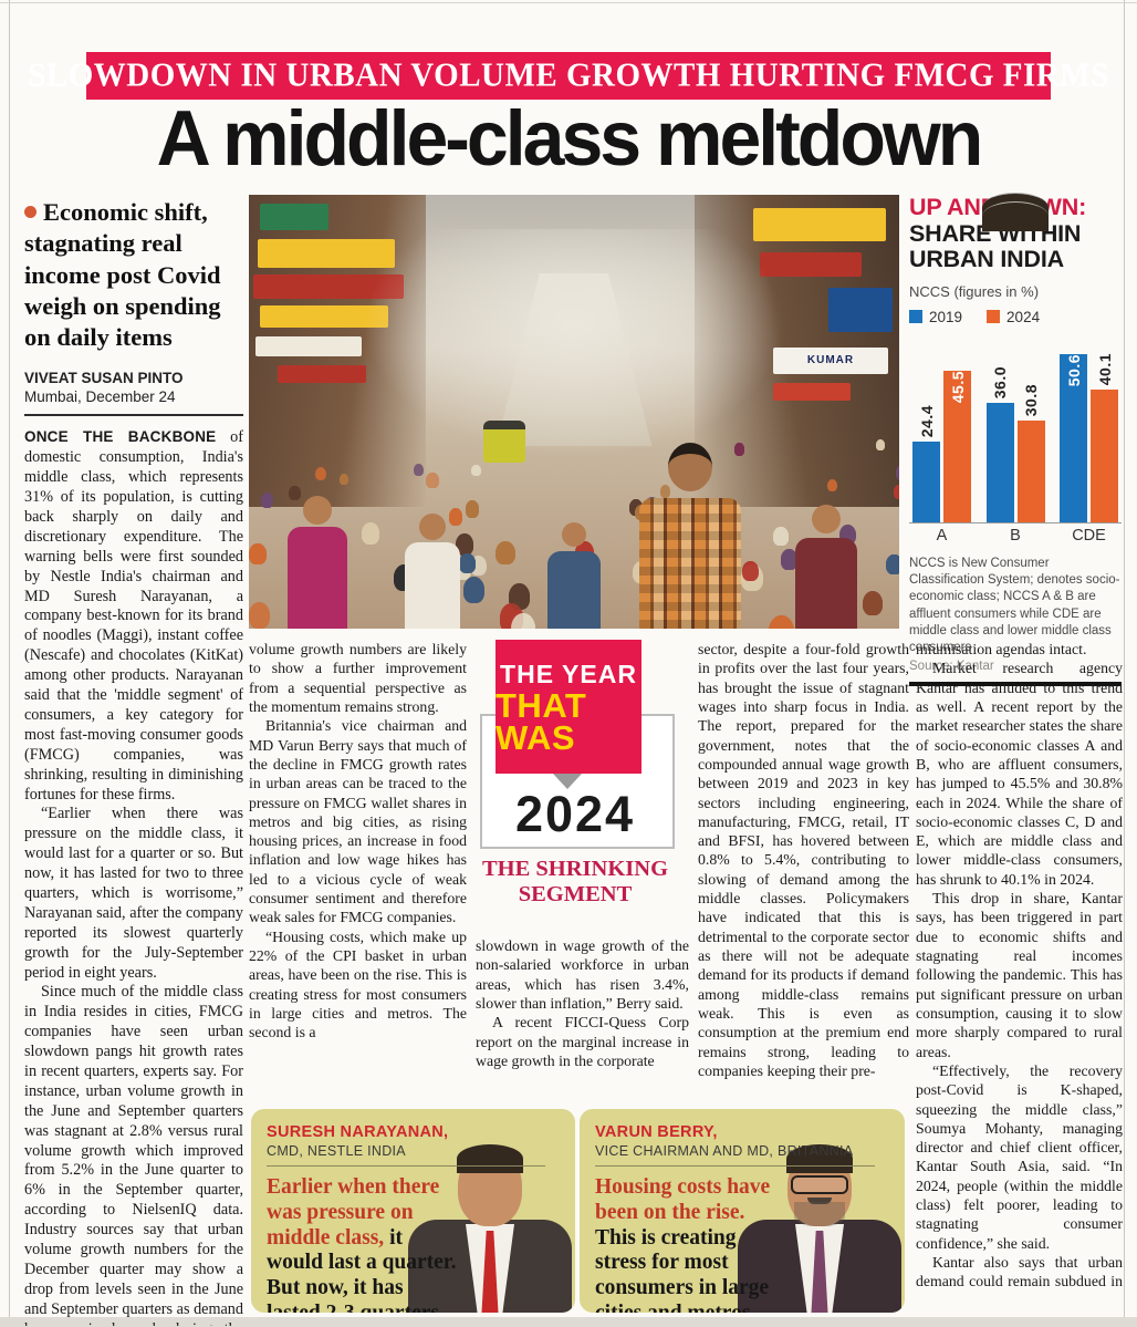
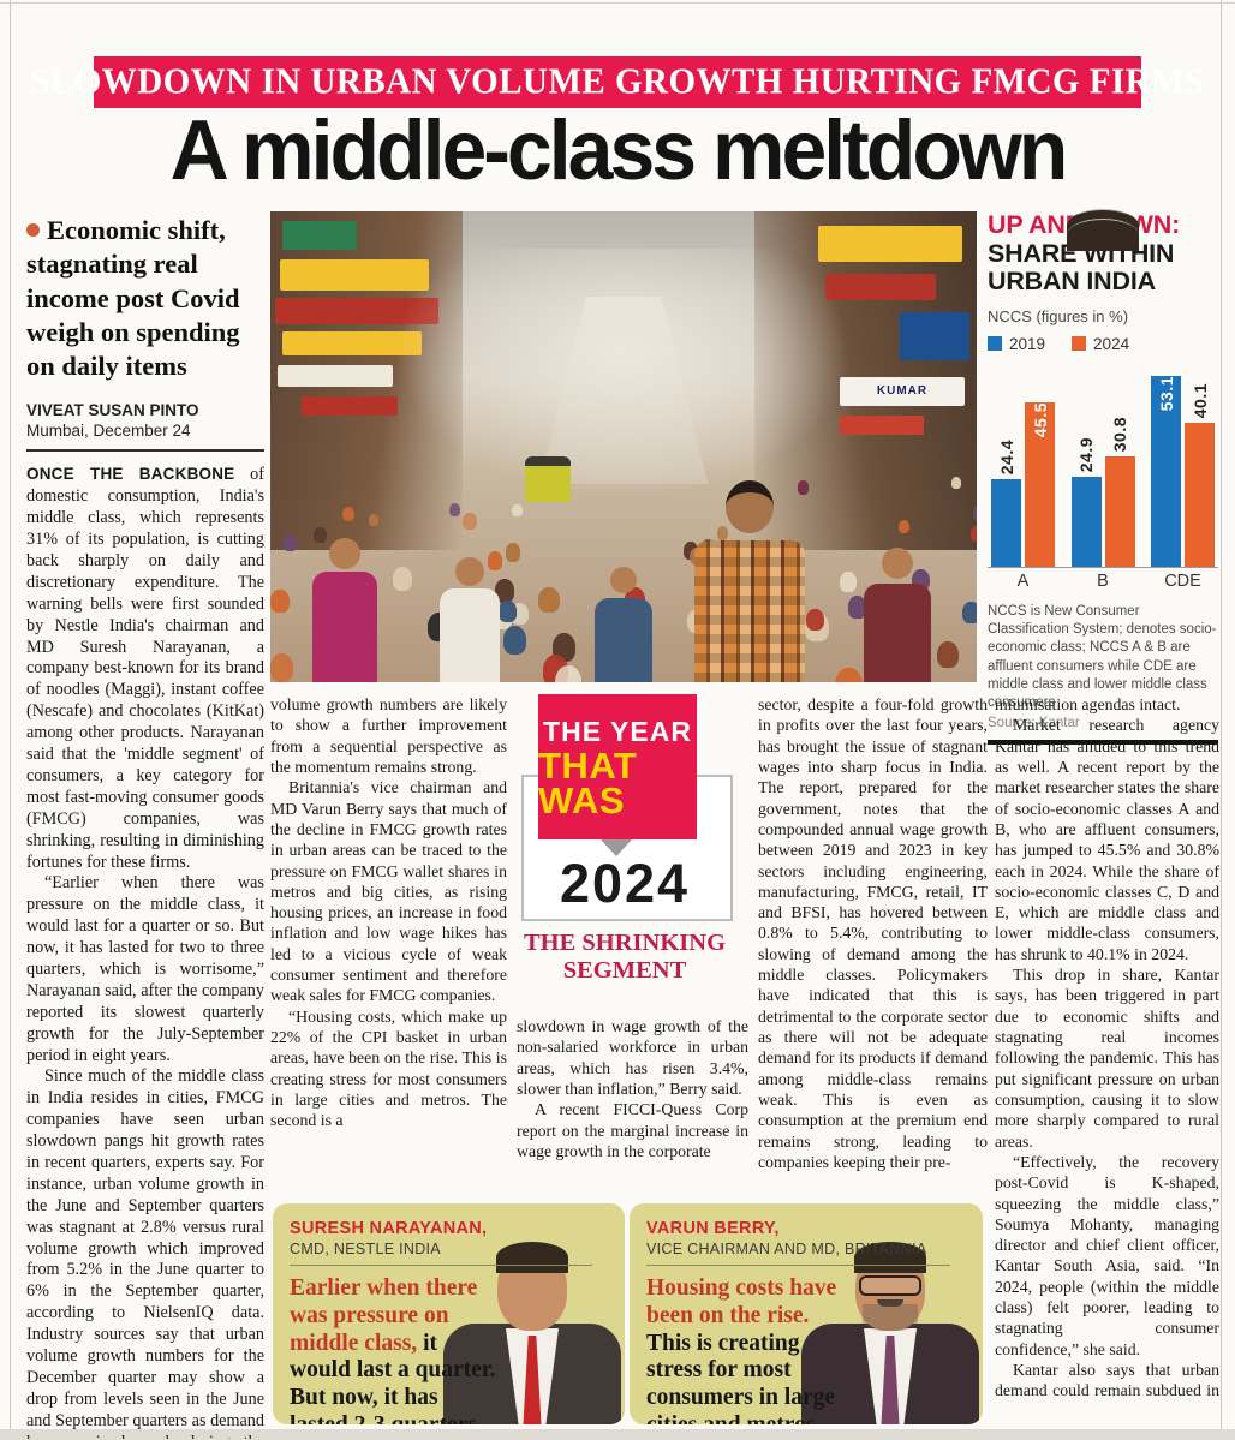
2019/B: 36.0 -> 24.9
2019/CDE: 50.6 -> 53.1
